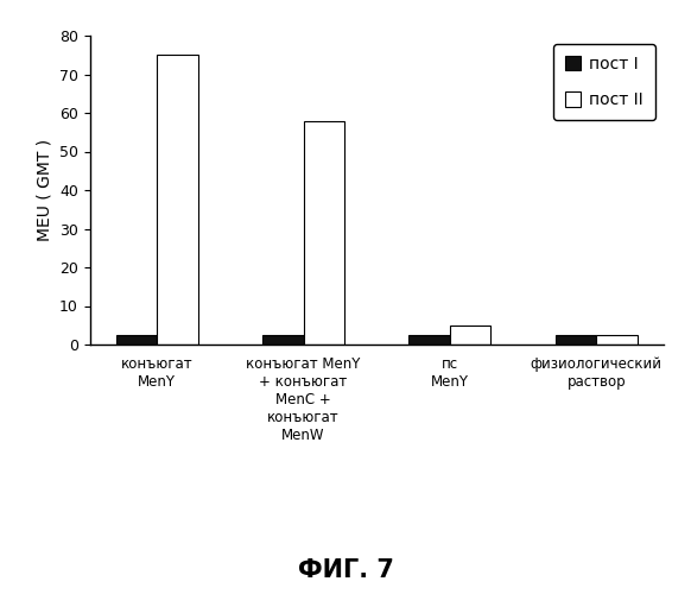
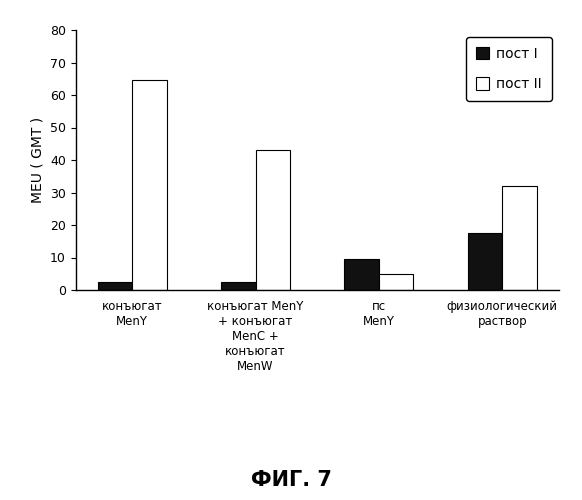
пост II/конъюгат MenY: 75.0 -> 64.5
пост II/конъюгат MenY + конъюгат MenC + конъюгат MenW: 58.0 -> 43.0
пост I/пс MenY: 2.5 -> 9.5
пост I/физиологический раствор: 2.5 -> 17.5
пост II/физиологический раствор: 2.5 -> 32.0
